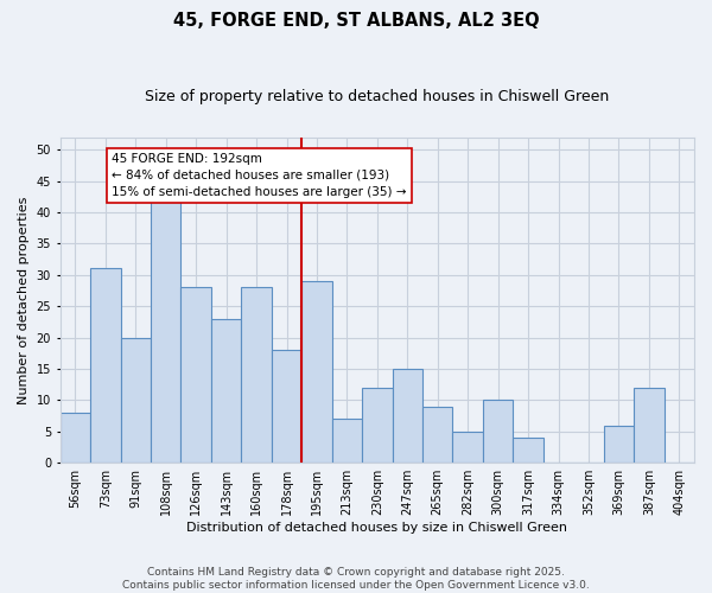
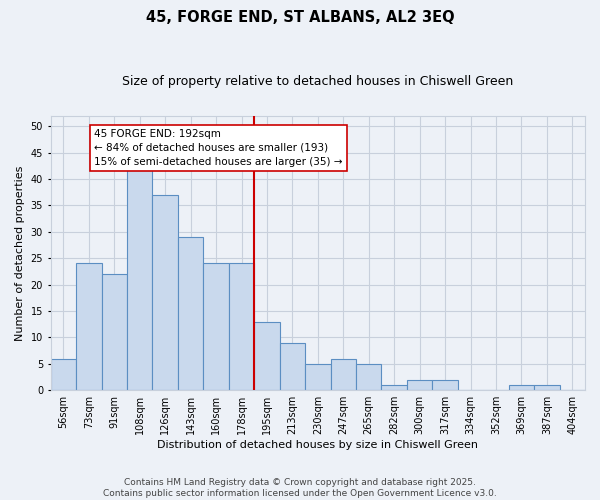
56sqm: 8 -> 6
73sqm: 31 -> 24
91sqm: 20 -> 22
126sqm: 28 -> 37
143sqm: 23 -> 29
160sqm: 28 -> 24
178sqm: 18 -> 24
195sqm: 29 -> 13
213sqm: 7 -> 9
230sqm: 12 -> 5
247sqm: 15 -> 6
265sqm: 9 -> 5
282sqm: 5 -> 1
300sqm: 10 -> 2
317sqm: 4 -> 2
369sqm: 6 -> 1
387sqm: 12 -> 1
